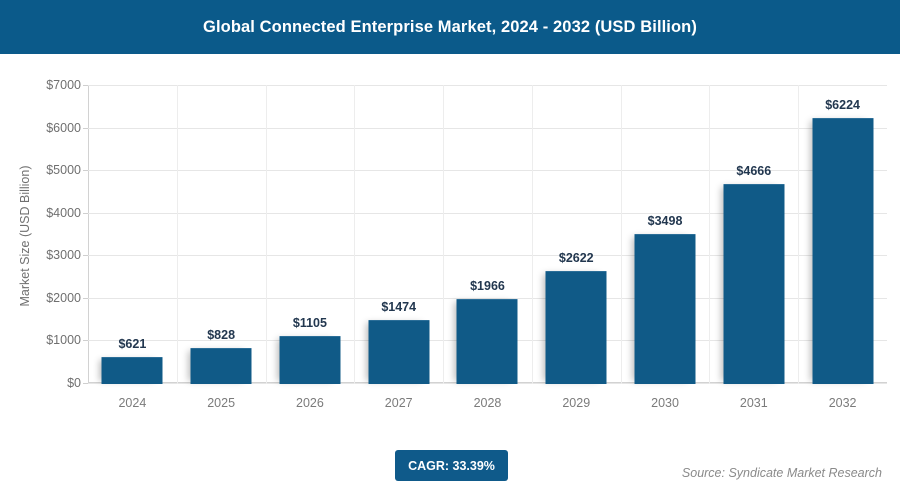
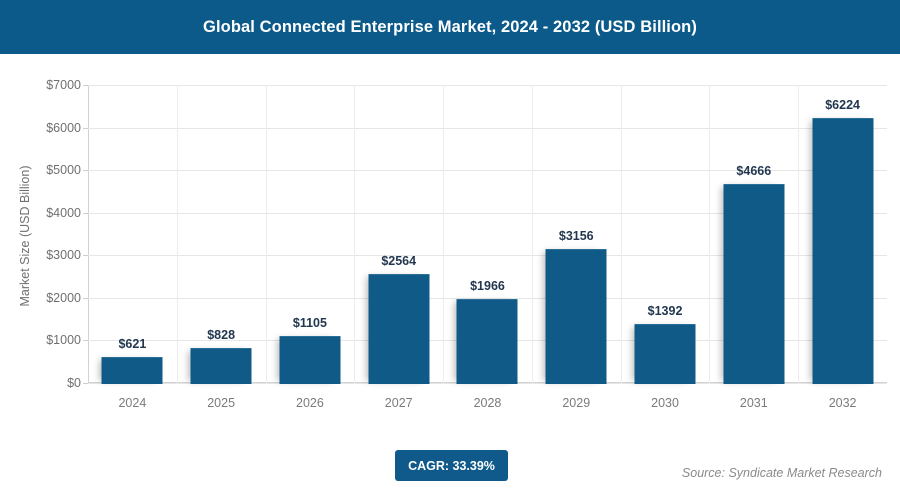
2027: $1474 -> $2564
2029: $2622 -> $3156
2030: $3498 -> $1392
